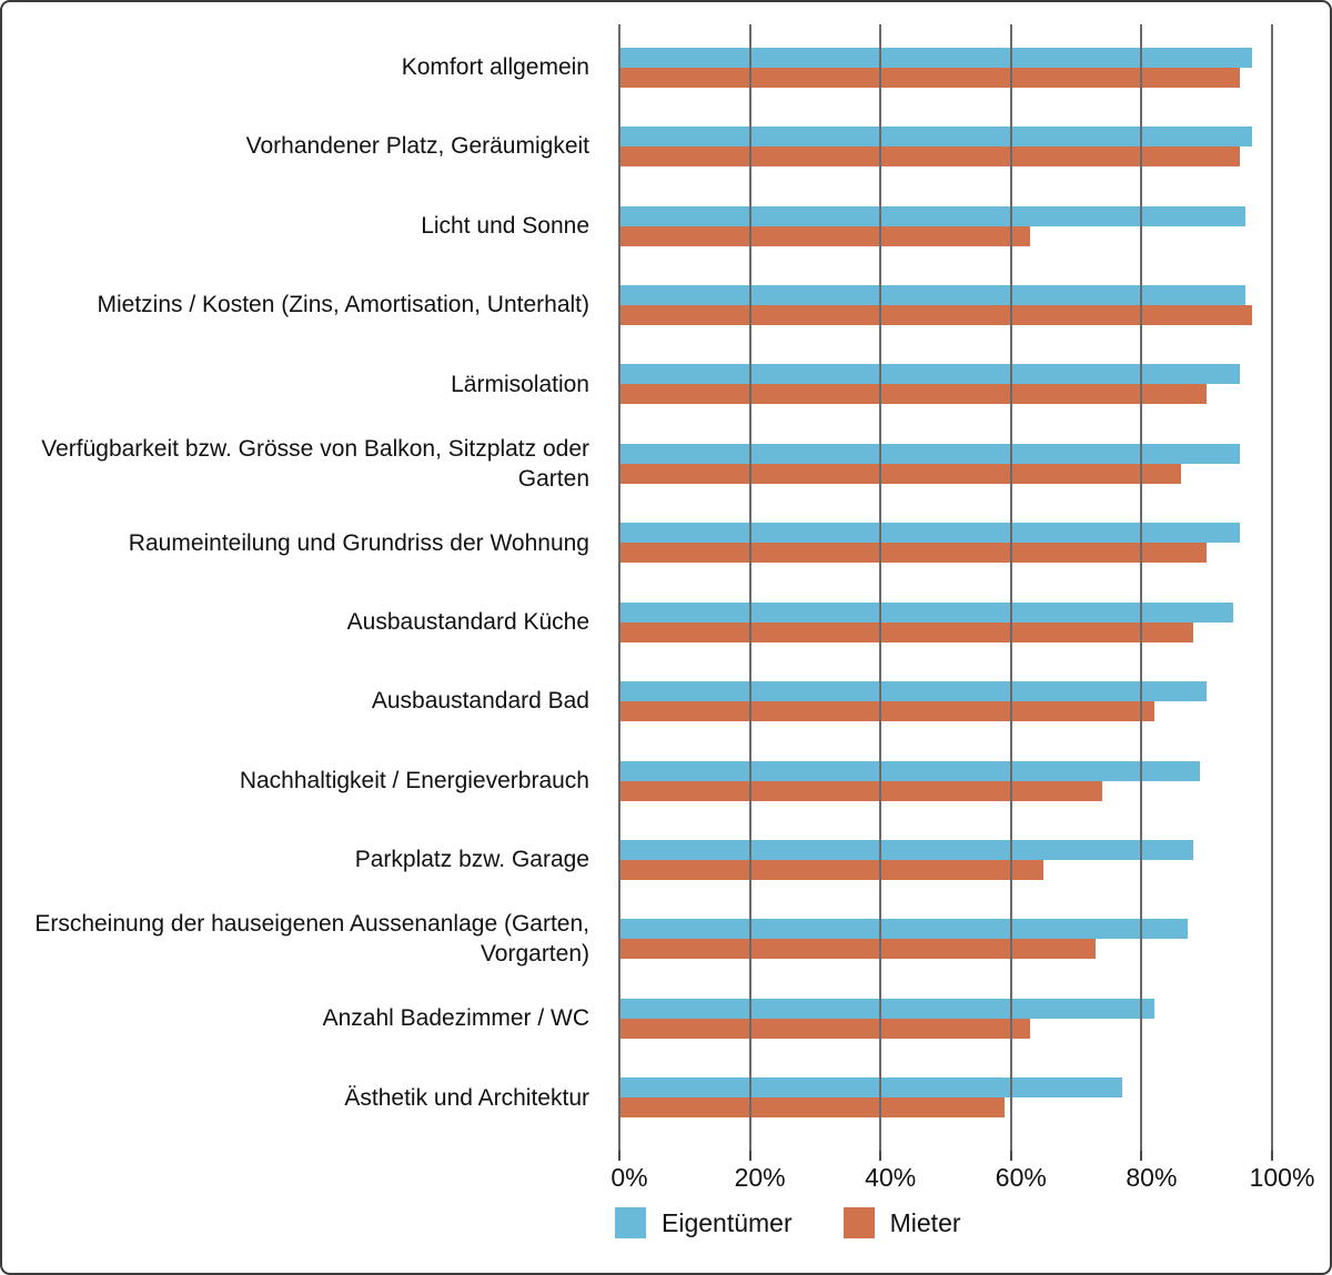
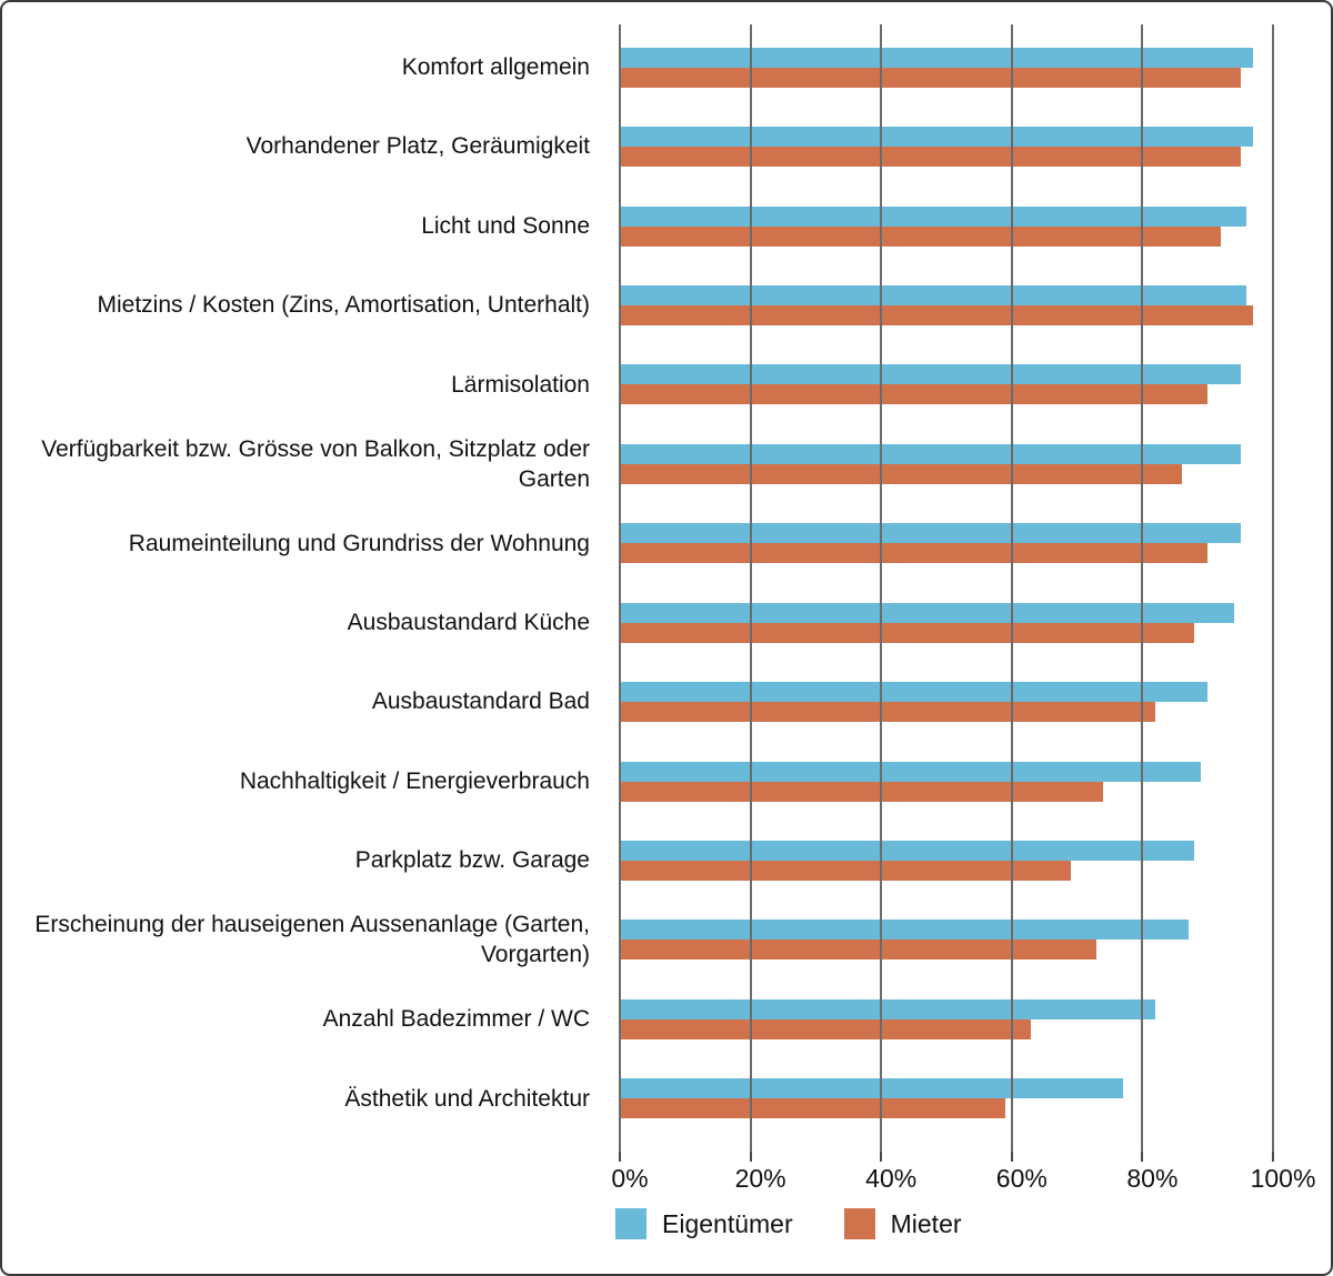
Mieter/Licht und Sonne: 63% -> 92%
Mieter/Parkplatz bzw. Garage: 65% -> 69%
